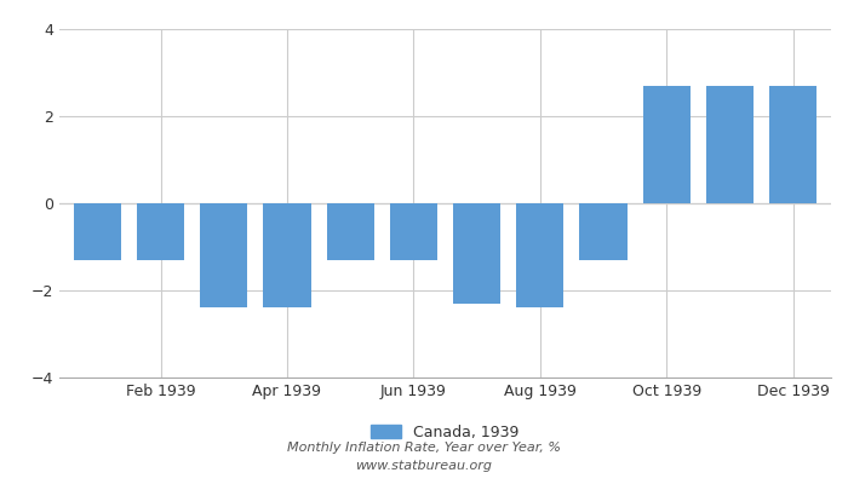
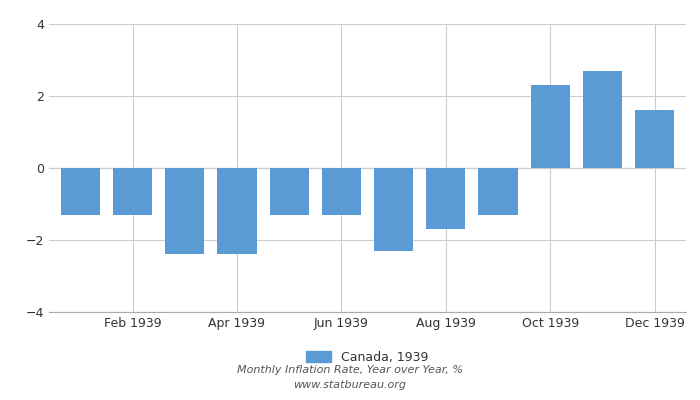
Aug 1939: -2.4 -> -1.7
Oct 1939: 2.7 -> 2.3
Dec 1939: 2.7 -> 1.6
